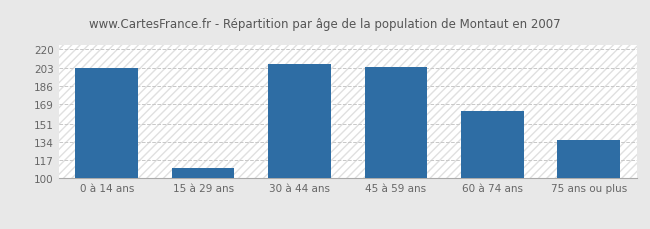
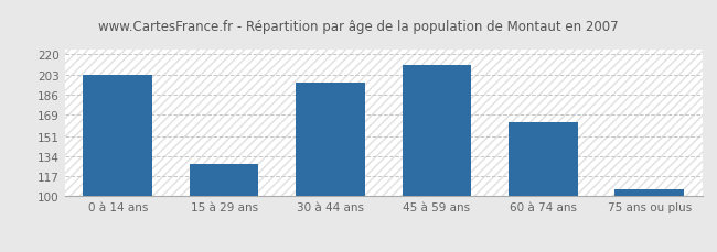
15 à 29 ans: 110 -> 127
30 à 44 ans: 206 -> 196
45 à 59 ans: 204 -> 211
75 ans ou plus: 136 -> 106
